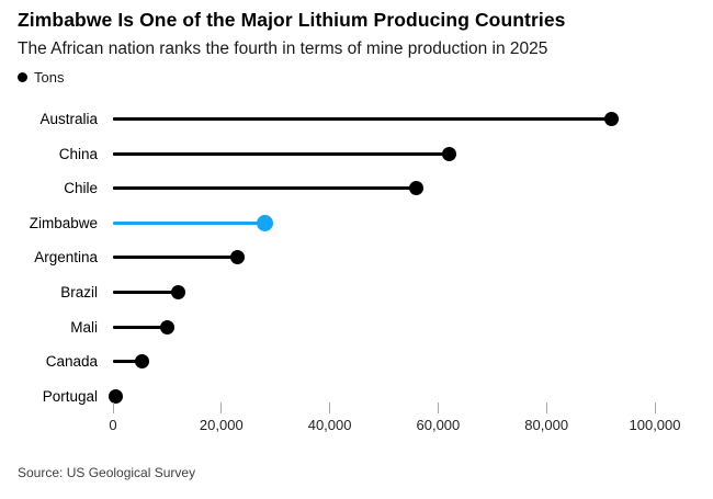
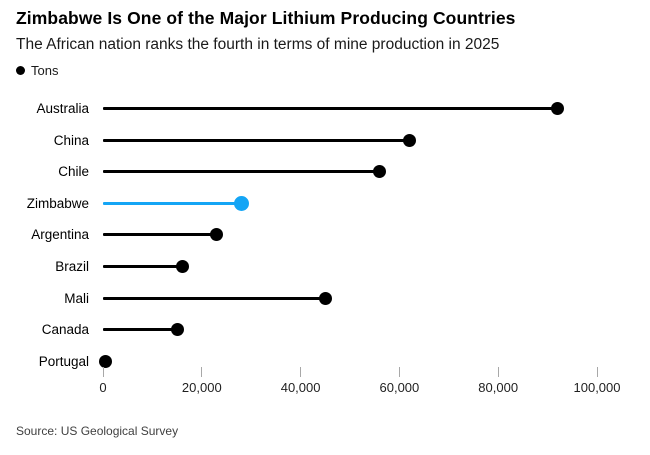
Brazil: 12000 -> 16000
Mali: 10000 -> 45000
Canada: 5000 -> 15000
